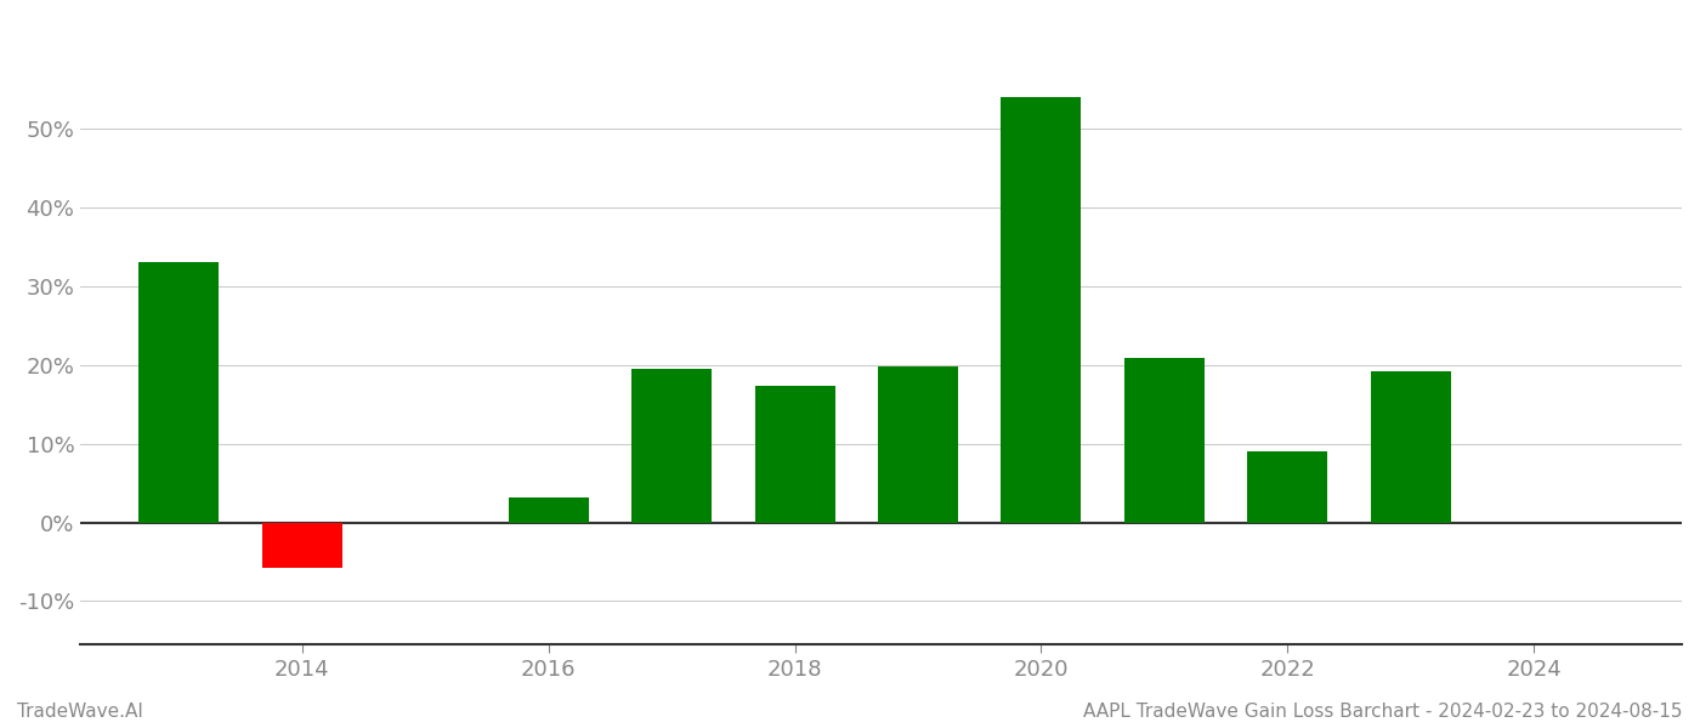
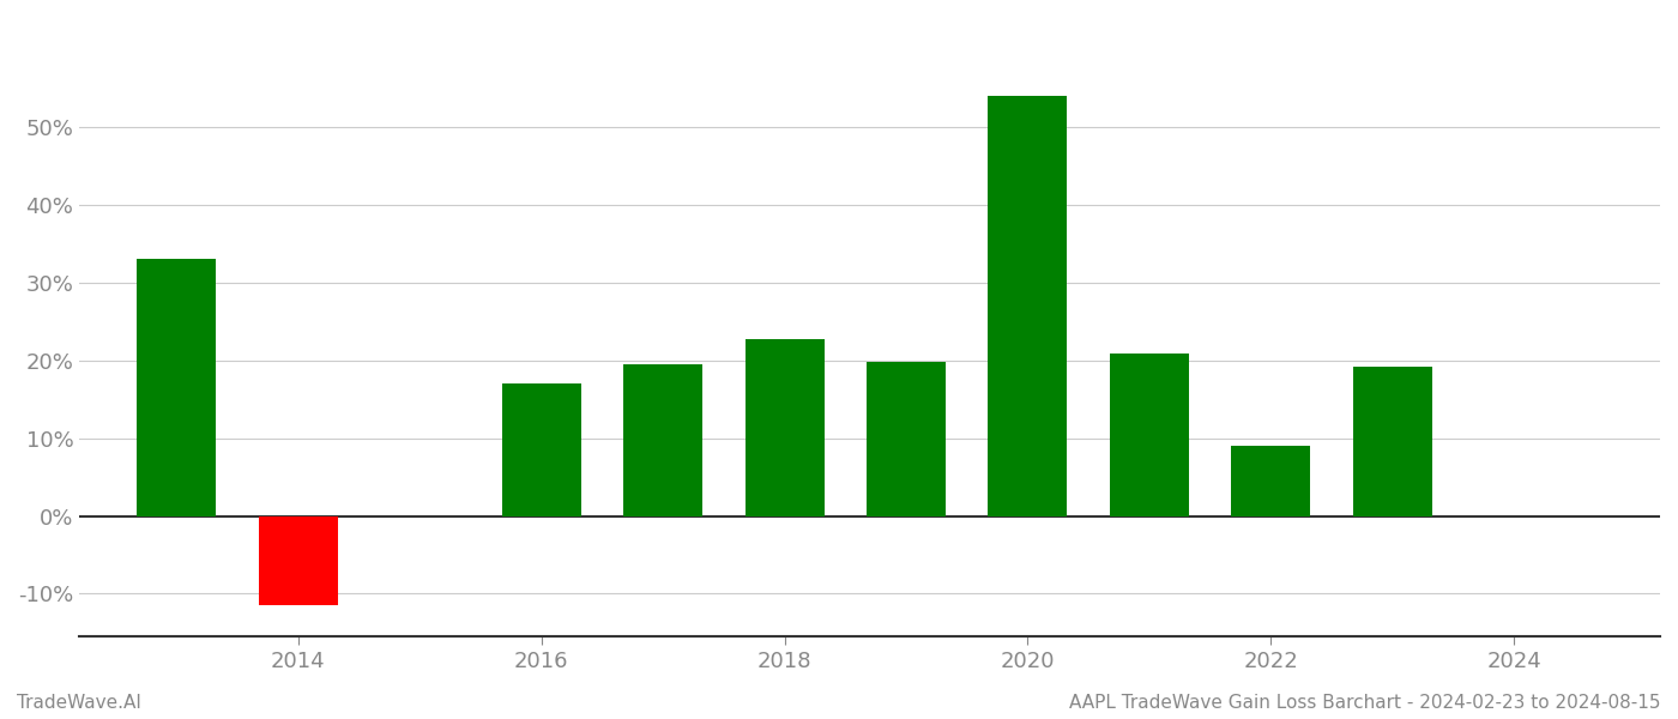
2014: -5.8% -> -11.5%
2016: 3.2% -> 17.0%
2018: 17.4% -> 22.8%
